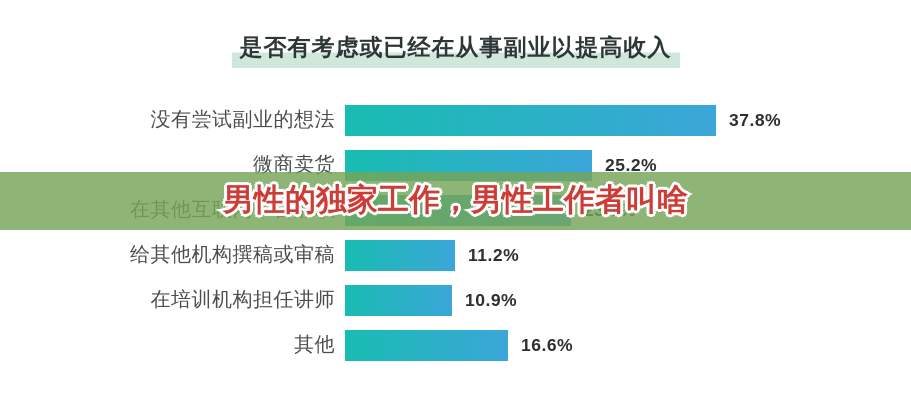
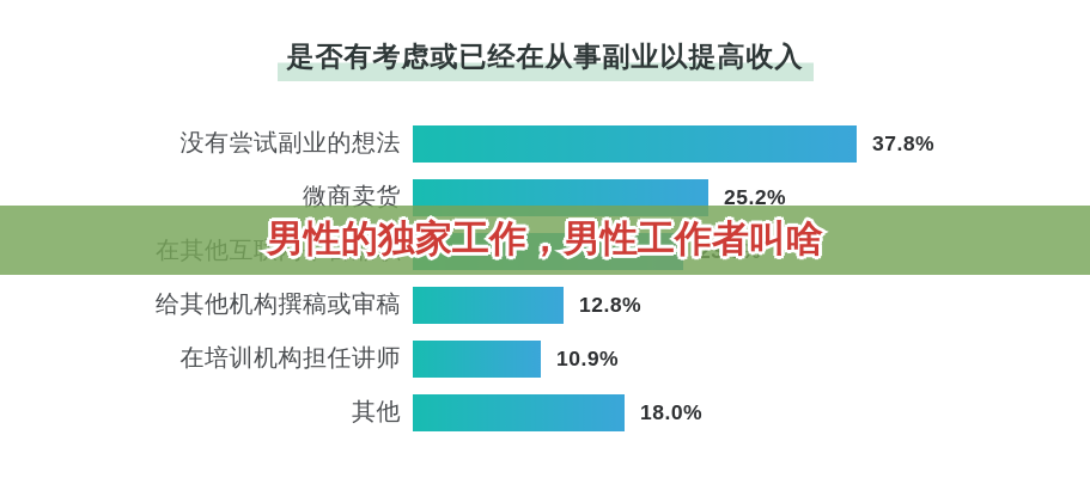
给其他机构撰稿或审稿: 11.2% -> 12.8%
其他: 16.6% -> 18.0%
